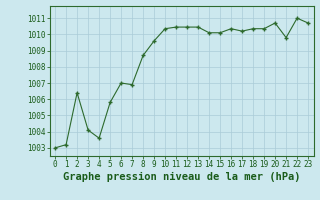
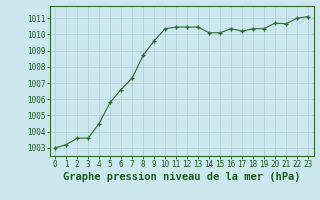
2: 1006.4 -> 1003.6
3: 1004.1 -> 1003.6
4: 1003.6 -> 1004.5
6: 1007.0 -> 1006.6
7: 1006.9 -> 1007.3
21: 1009.8 -> 1010.6
23: 1010.7 -> 1011.1
